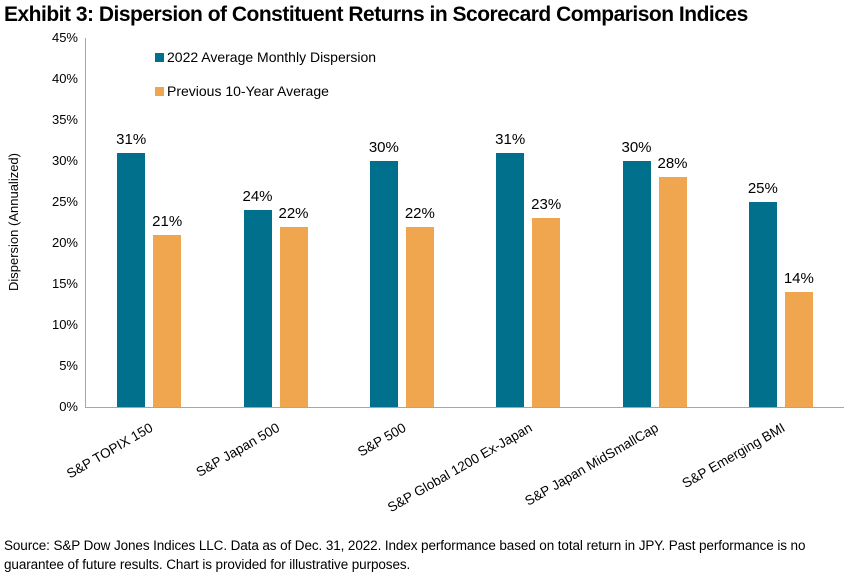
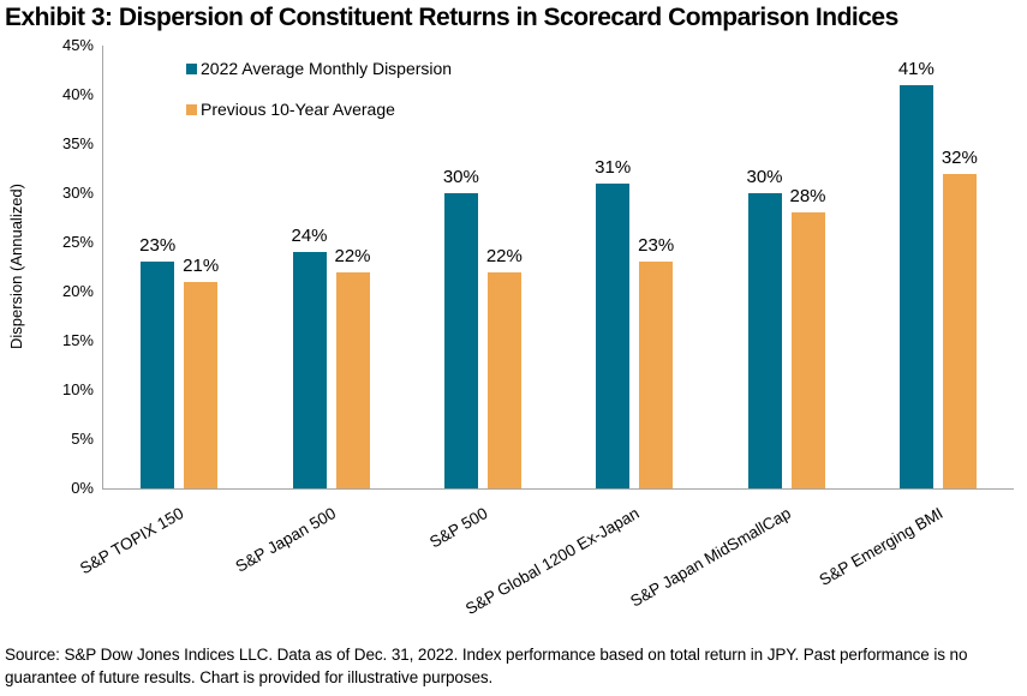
2022 Average Monthly Dispersion/S&P TOPIX 150: 31% -> 23%
2022 Average Monthly Dispersion/S&P Emerging BMI: 25% -> 41%
Previous 10-Year Average/S&P Emerging BMI: 14% -> 32%
